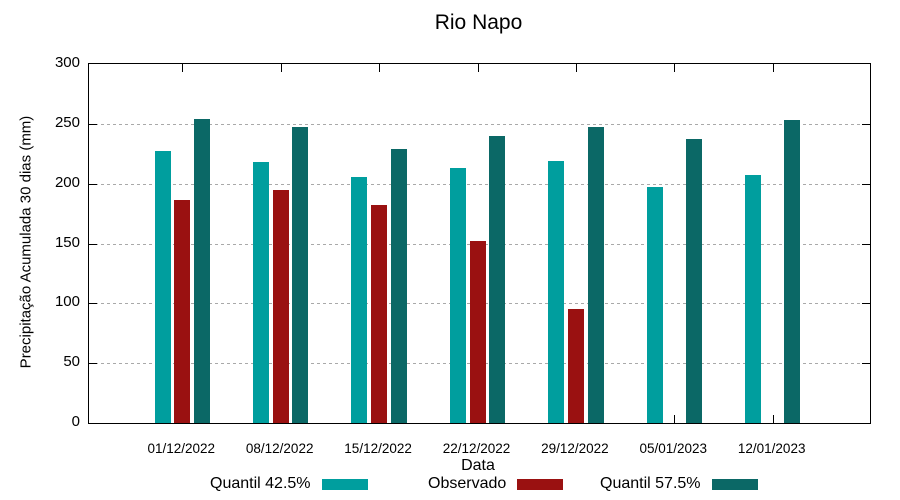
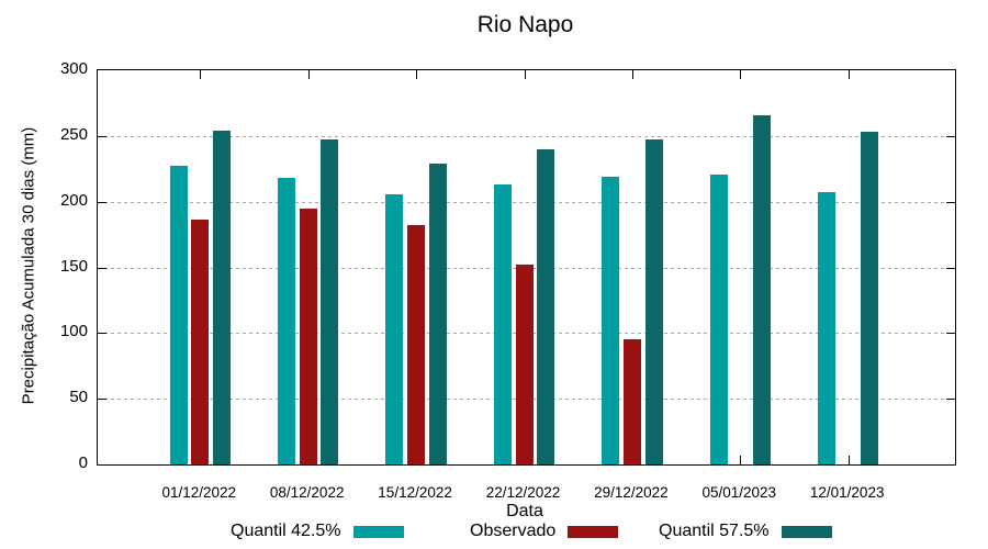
Quantil 42.5%/05/01/2023: 197 -> 221
Quantil 57.5%/05/01/2023: 237 -> 266
